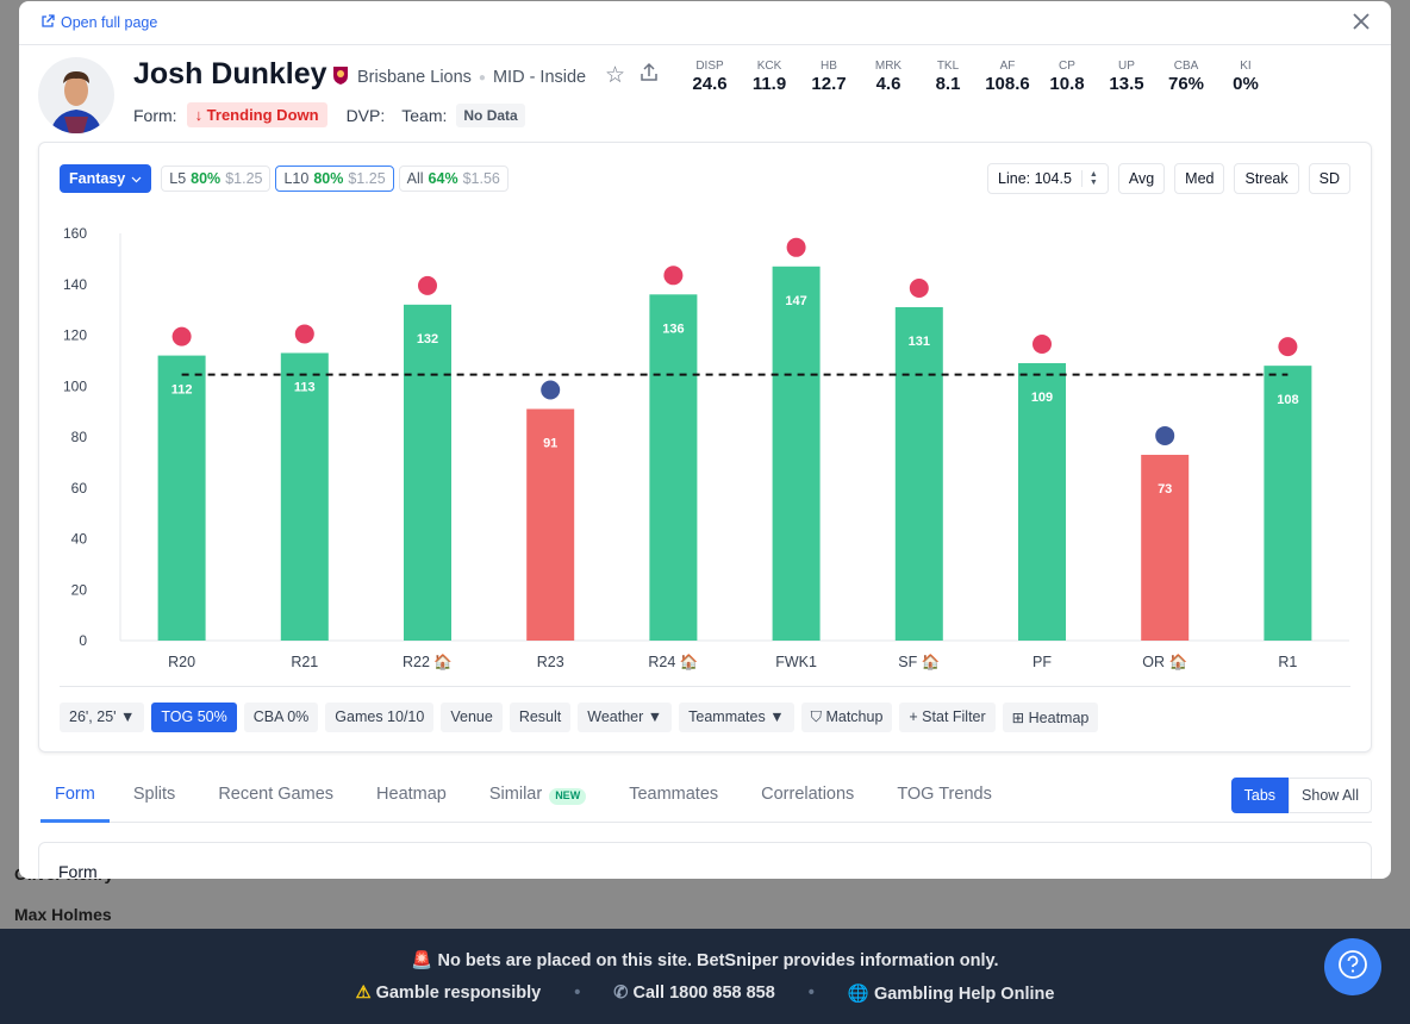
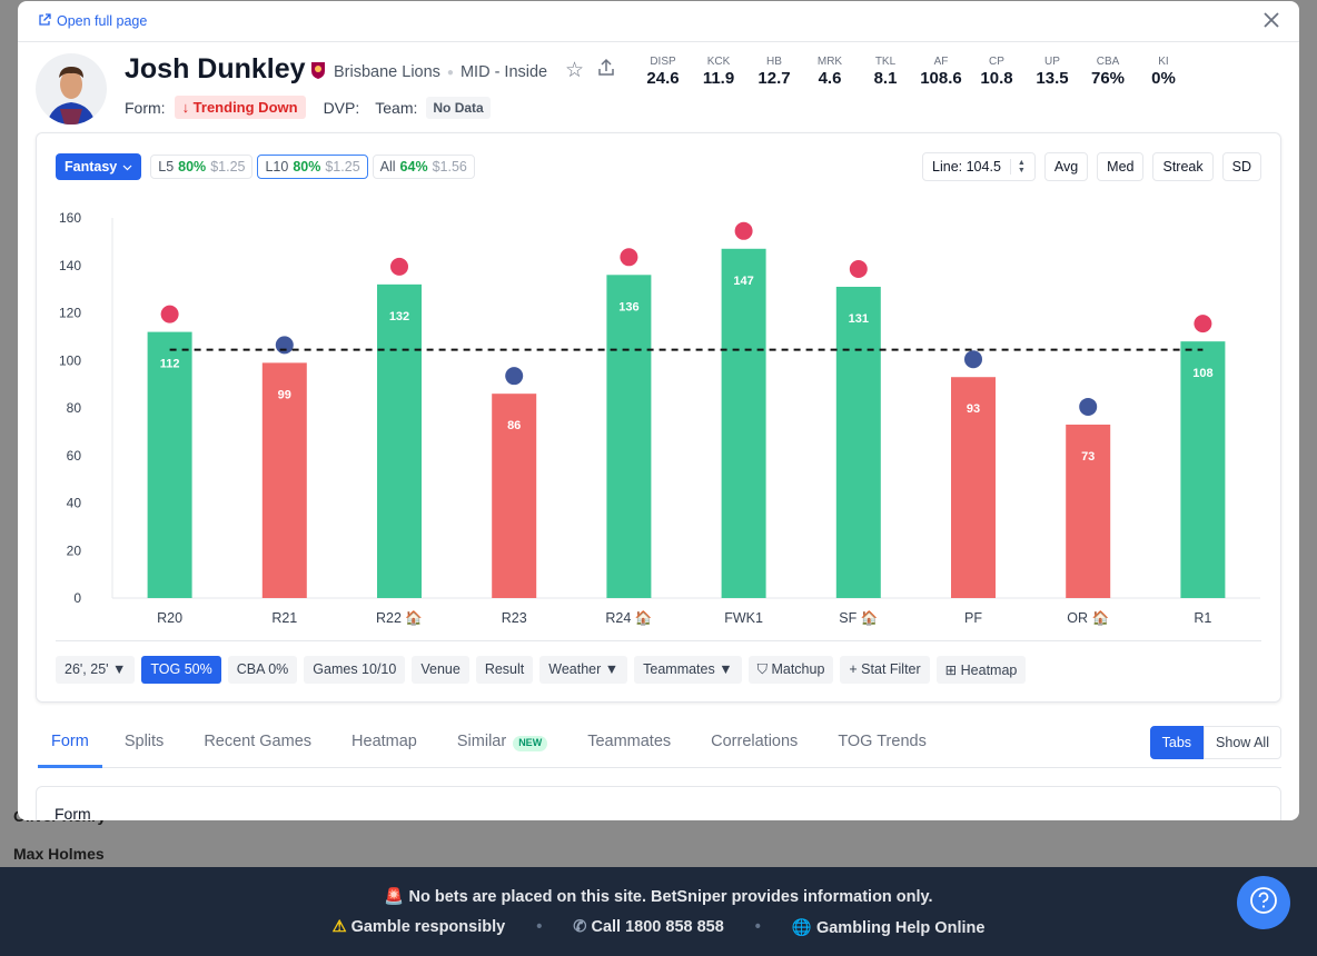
R21: 113 -> 99
R23: 91 -> 86
PF: 109 -> 93
